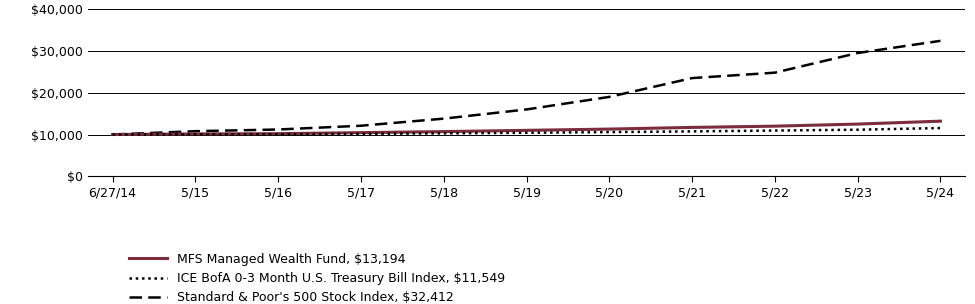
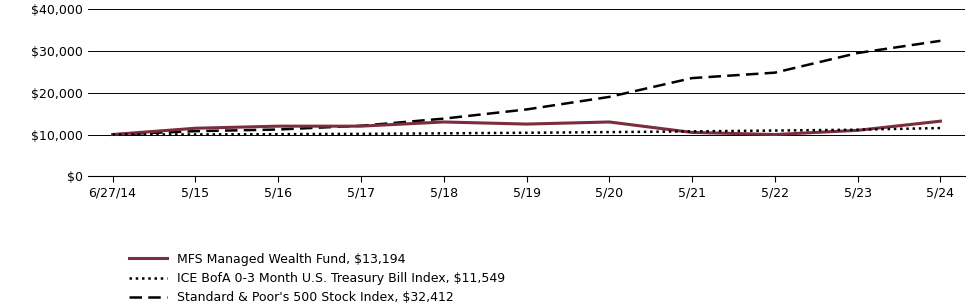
MFS Managed Wealth Fund, $13,194/5/15: $10,200 -> $11,500
MFS Managed Wealth Fund, $13,194/5/16: $10,200 -> $12,000
MFS Managed Wealth Fund, $13,194/5/17: $10,400 -> $12,000
MFS Managed Wealth Fund, $13,194/5/18: $10,700 -> $13,000
MFS Managed Wealth Fund, $13,194/5/19: $11,000 -> $12,500
MFS Managed Wealth Fund, $13,194/5/20: $11,300 -> $13,000
MFS Managed Wealth Fund, $13,194/5/21: $11,700 -> $10,500
MFS Managed Wealth Fund, $13,194/5/22: $12,000 -> $10,000
MFS Managed Wealth Fund, $13,194/5/23: $12,500 -> $11,000
